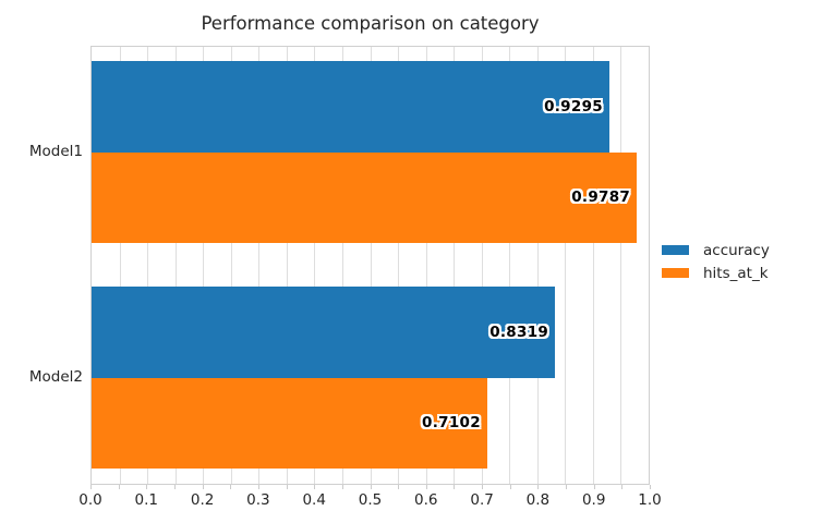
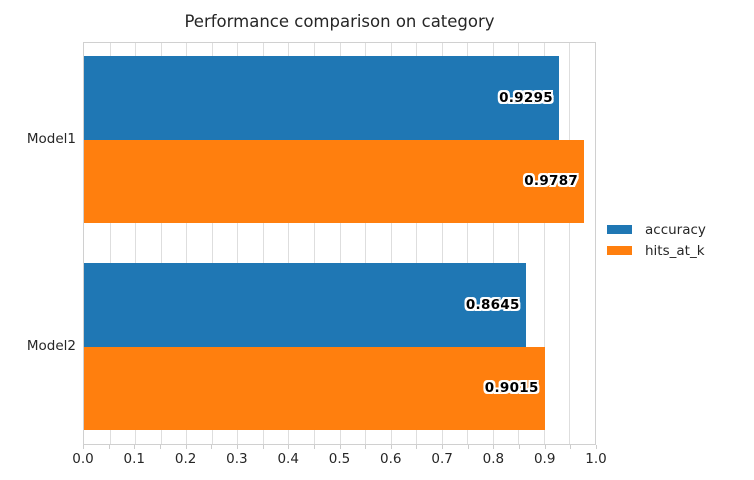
accuracy/Model2: 0.8319 -> 0.8645
hits_at_k/Model2: 0.7102 -> 0.9015
